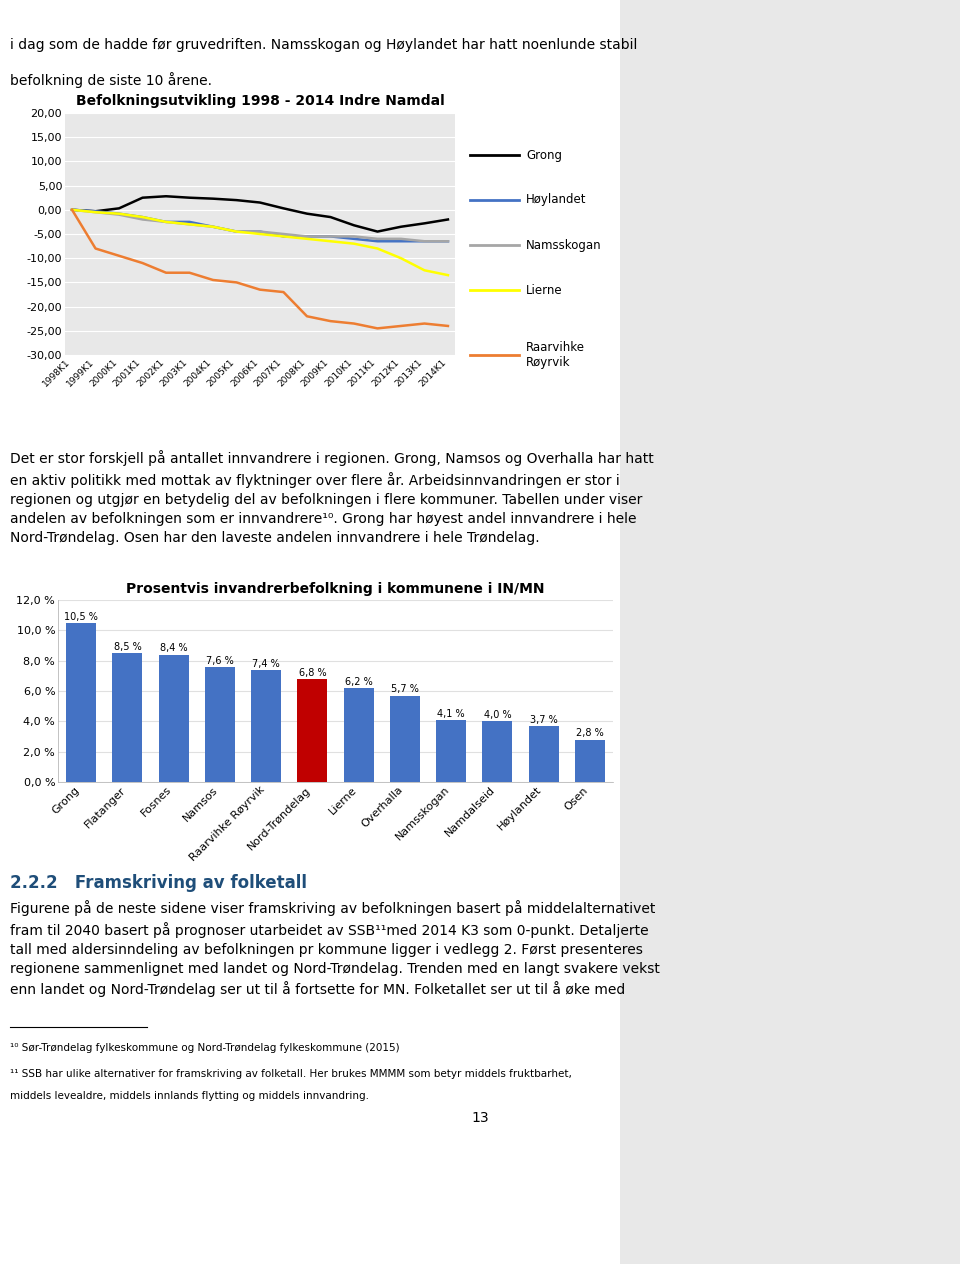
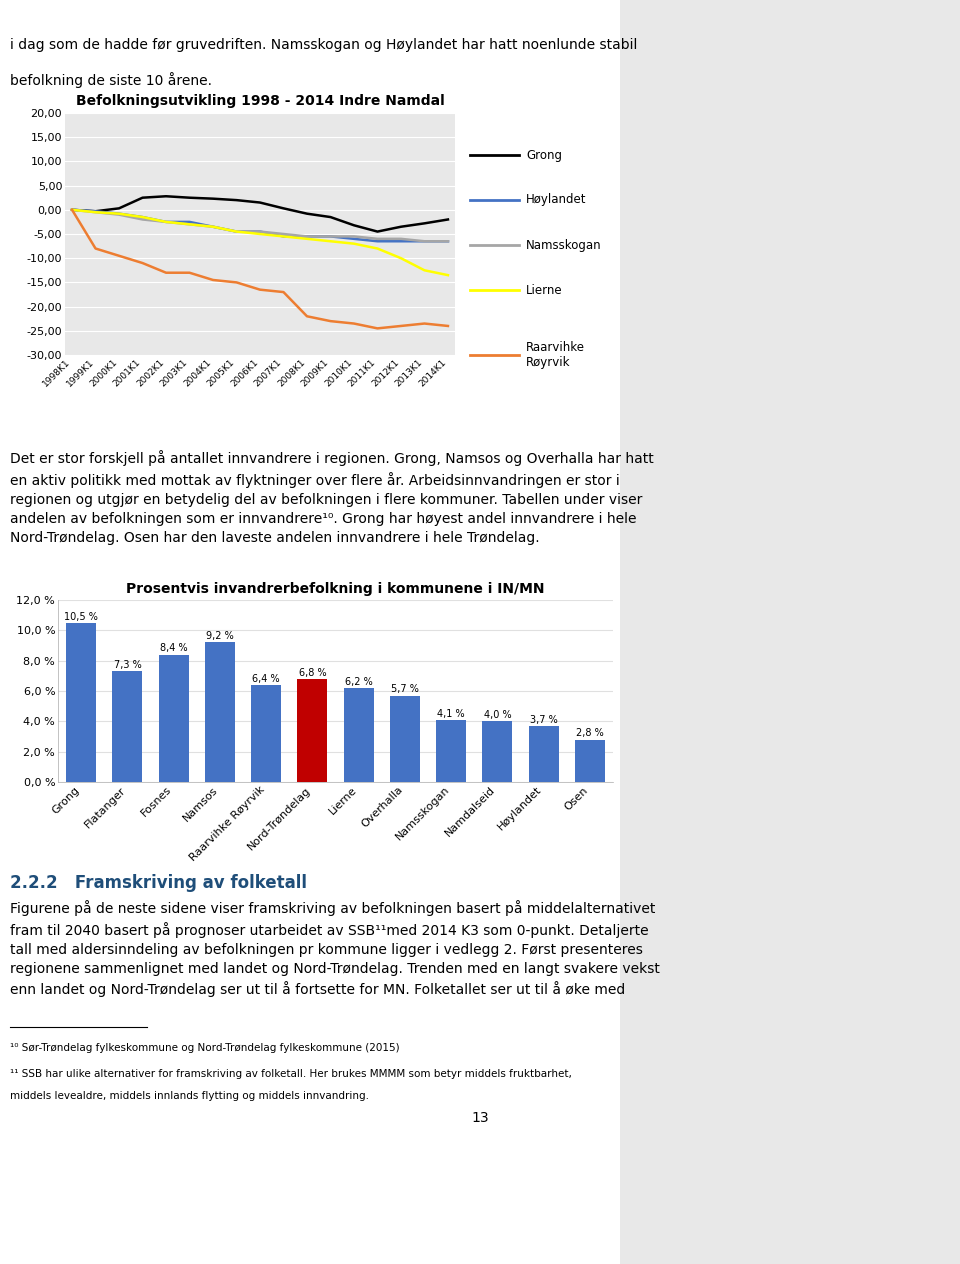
Prosentvis invandrerbefolkning i kommunene i IN/MN/Flatanger: 8,5 -> 7,3
Prosentvis invandrerbefolkning i kommunene i IN/MN/Namsos: 7,6 -> 9,2
Prosentvis invandrerbefolkning i kommunene i IN/MN/Raarvihke Røyrvik: 7,4 -> 6,4
